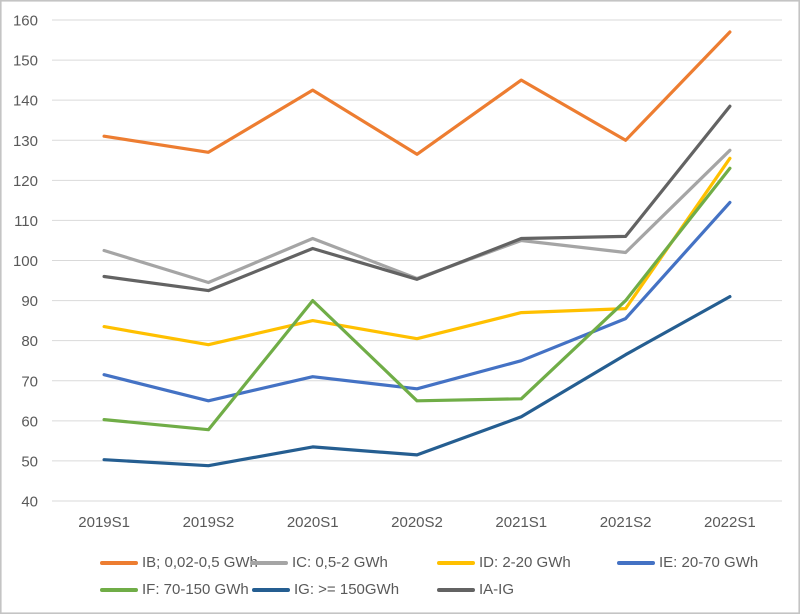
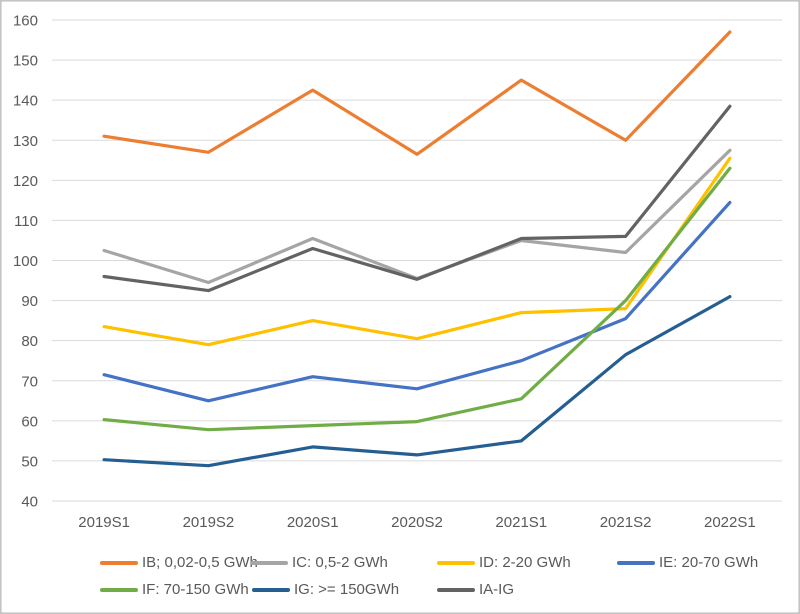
IF: 70-150 GWh/2020S1: 90 -> 59
IF: 70-150 GWh/2020S2: 65 -> 60
IG: >= 150GWh/2021S1: 61 -> 55
